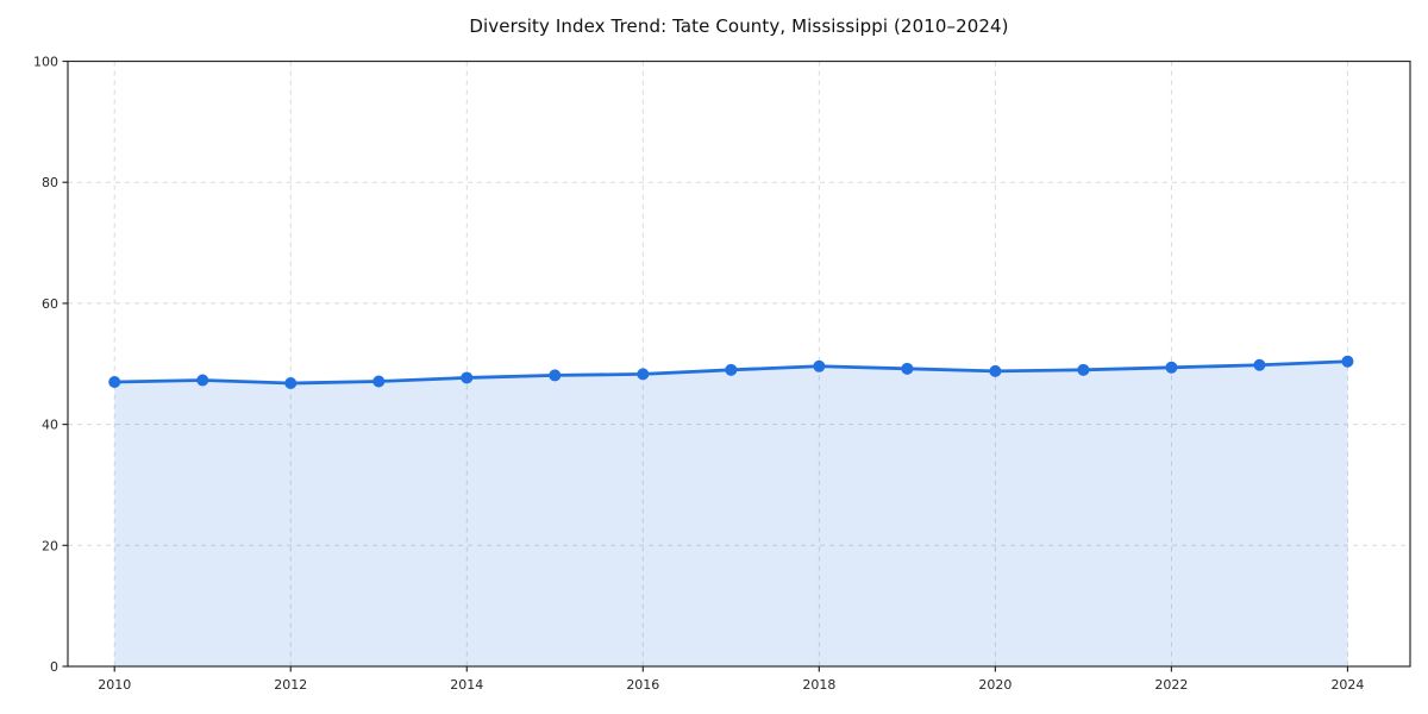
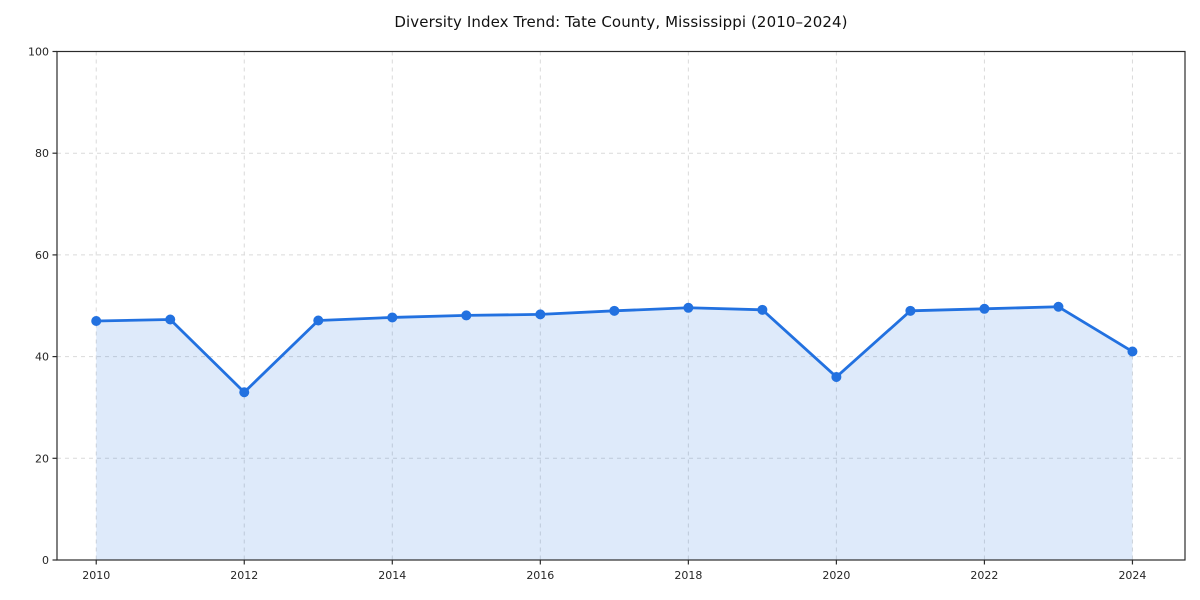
2012: 47 -> 33
2020: 49 -> 36
2024: 50 -> 41
